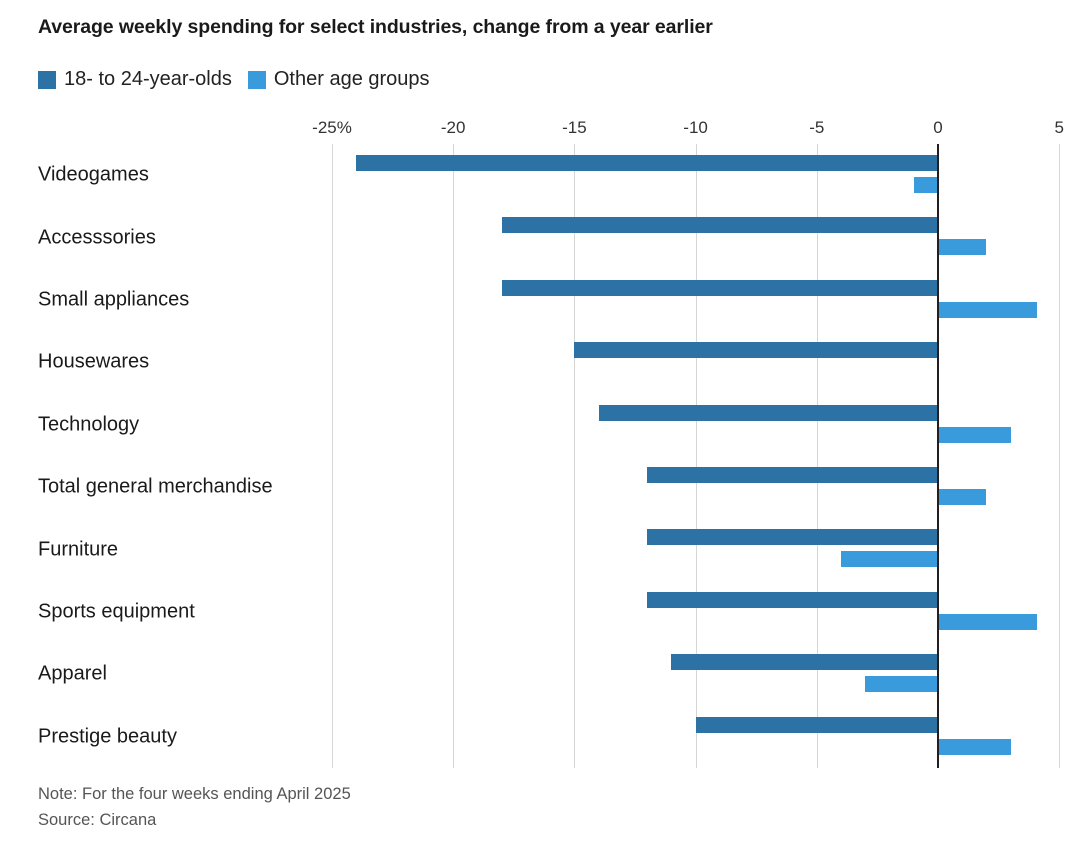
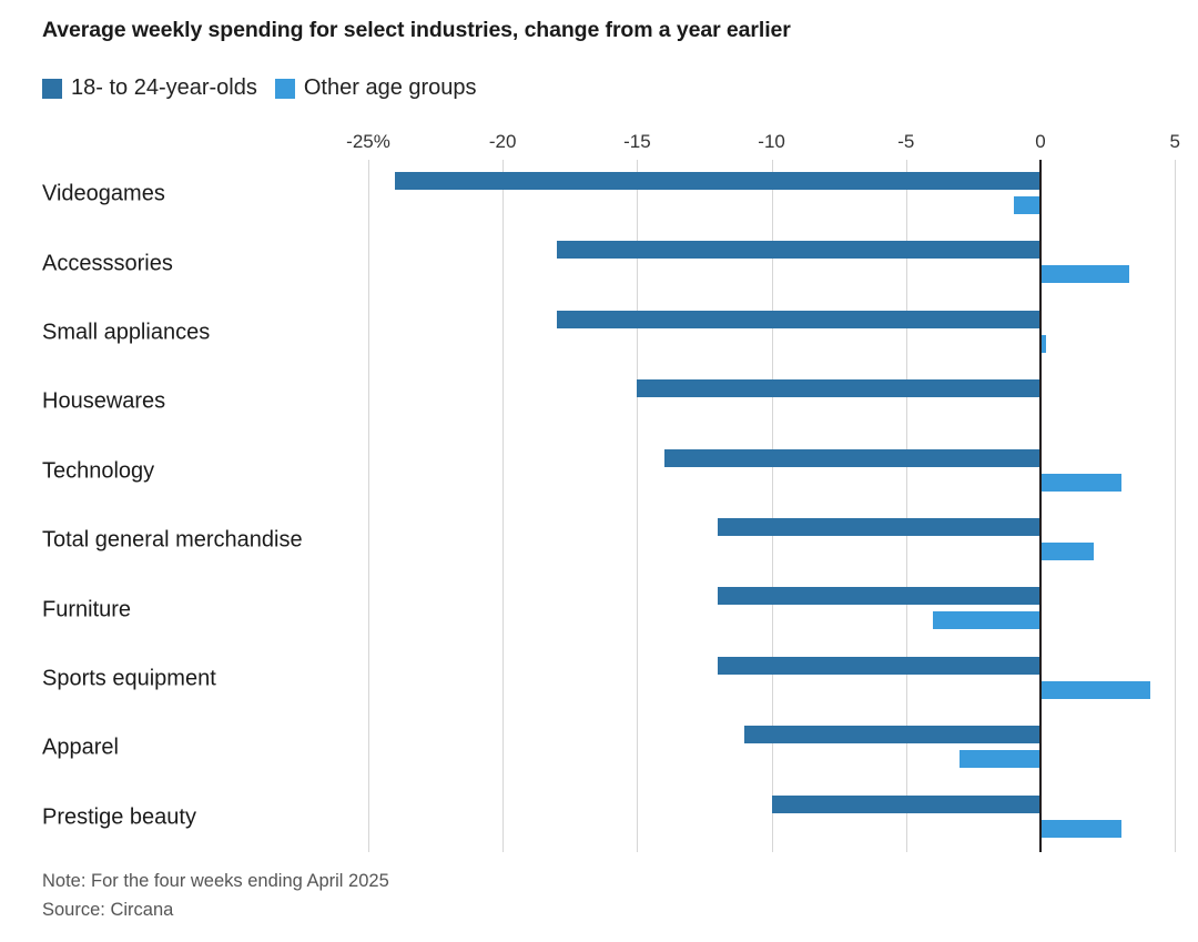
Other age groups/Accesssories: 2.0 -> 3.3
Other age groups/Small appliances: 4.1 -> 0.2
